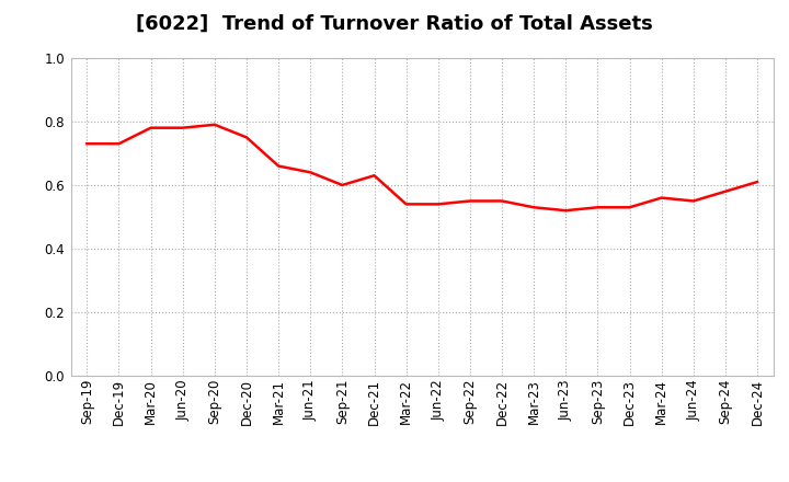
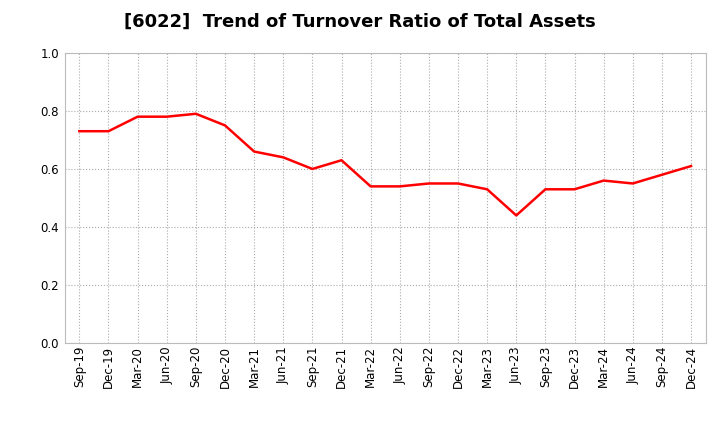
Jun-23: 0.52 -> 0.44
